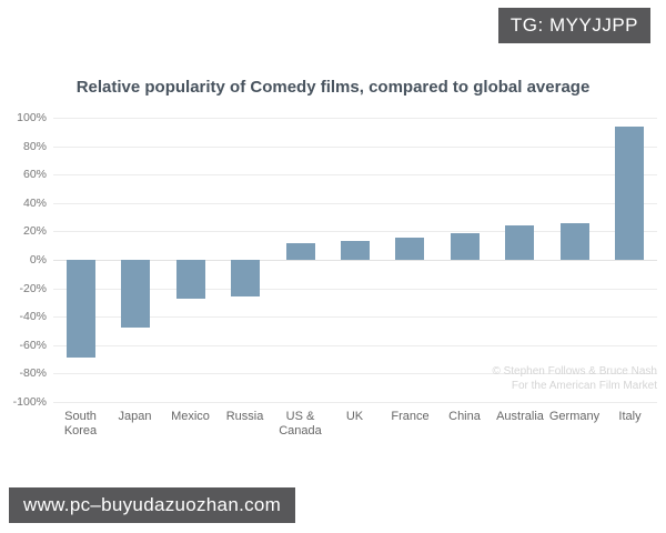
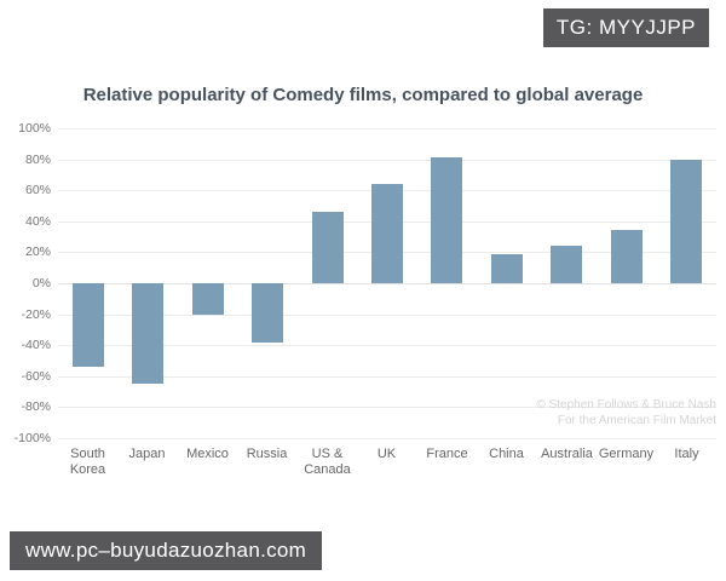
South Korea: -69% -> -54%
Japan: -48% -> -65%
Mexico: -27% -> -20%
Russia: -26% -> -38%
US & Canada: 12% -> 46%
UK: 13% -> 64%
France: 16% -> 81%
Germany: 26% -> 34%
Italy: 94% -> 80%
